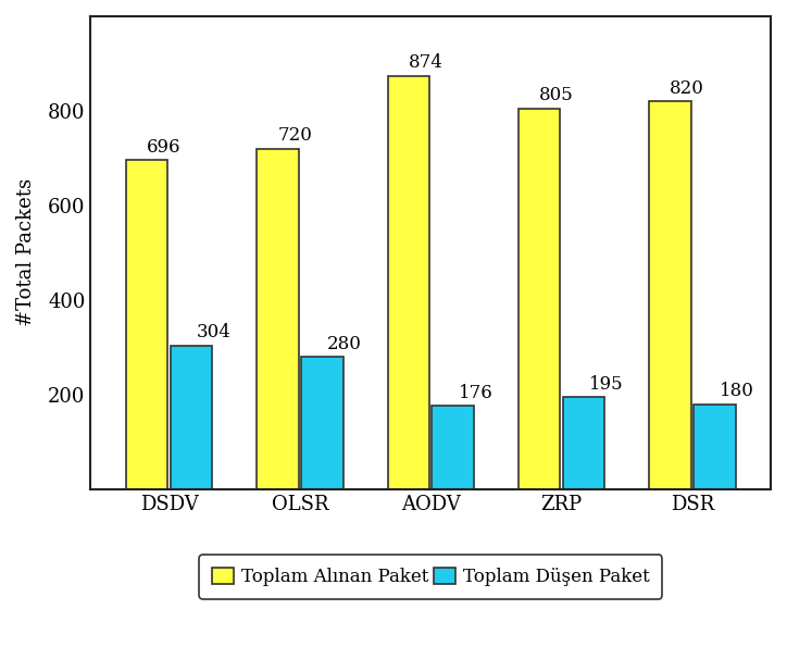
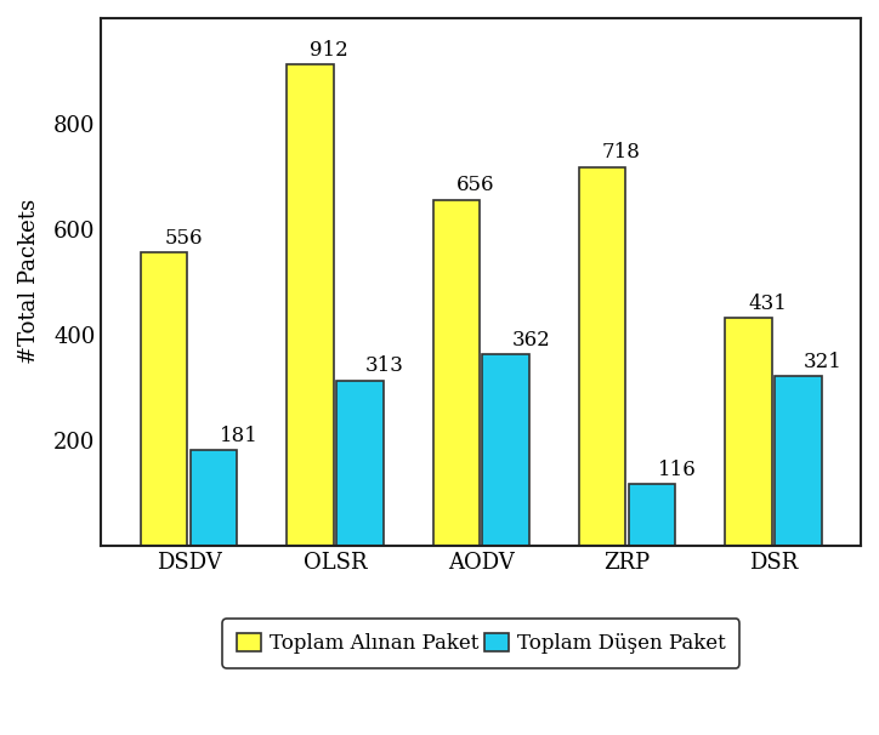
Toplam Alınan Paket/DSDV: 696 -> 556
Toplam Düşen Paket/DSDV: 304 -> 181
Toplam Alınan Paket/OLSR: 720 -> 912
Toplam Düşen Paket/OLSR: 280 -> 313
Toplam Alınan Paket/AODV: 874 -> 656
Toplam Düşen Paket/AODV: 176 -> 362
Toplam Alınan Paket/ZRP: 805 -> 718
Toplam Düşen Paket/ZRP: 195 -> 116
Toplam Alınan Paket/DSR: 820 -> 431
Toplam Düşen Paket/DSR: 180 -> 321
